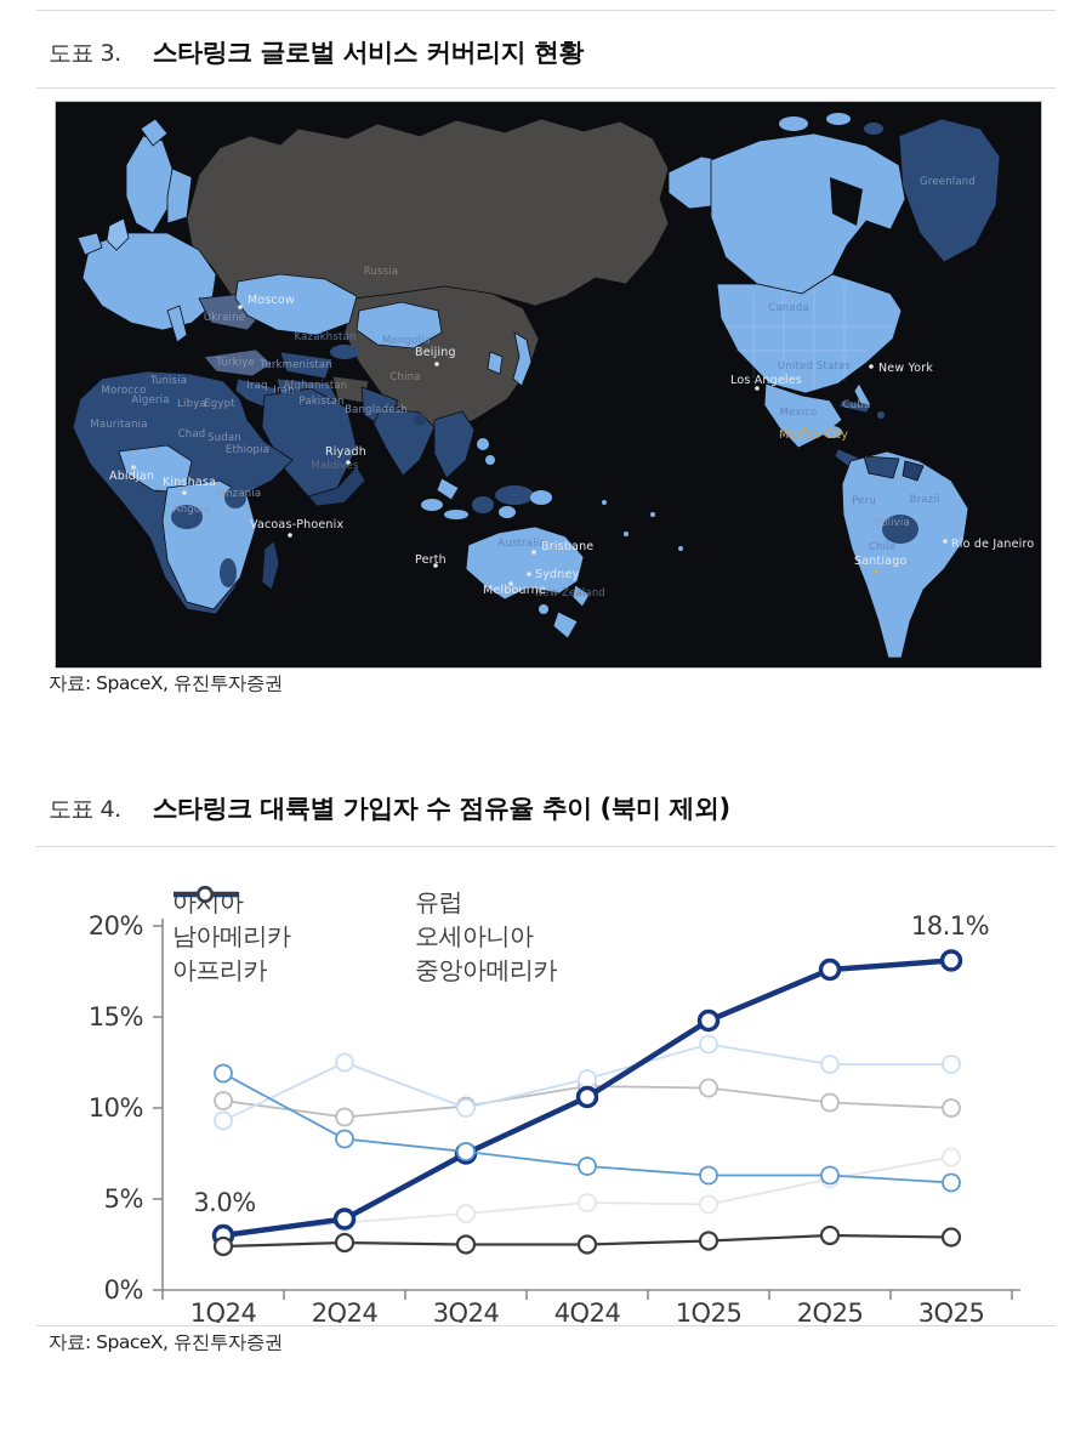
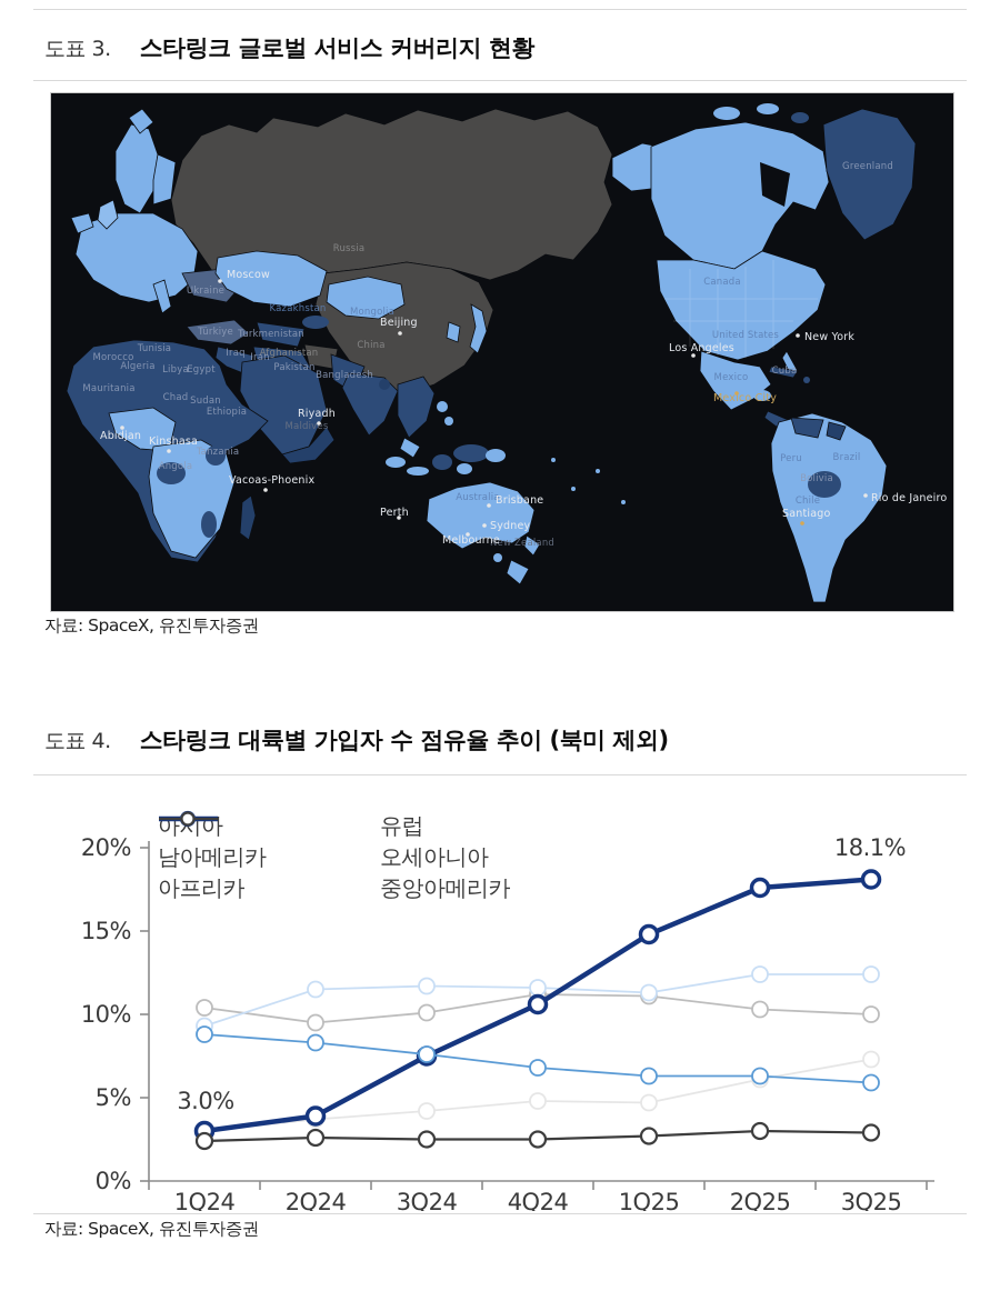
오세아니아/1Q24: 11.9% -> 8.8%
남아메리카/2Q24: 12.5% -> 11.5%
남아메리카/3Q24: 10.0% -> 11.7%
남아메리카/1Q25: 13.5% -> 11.3%
